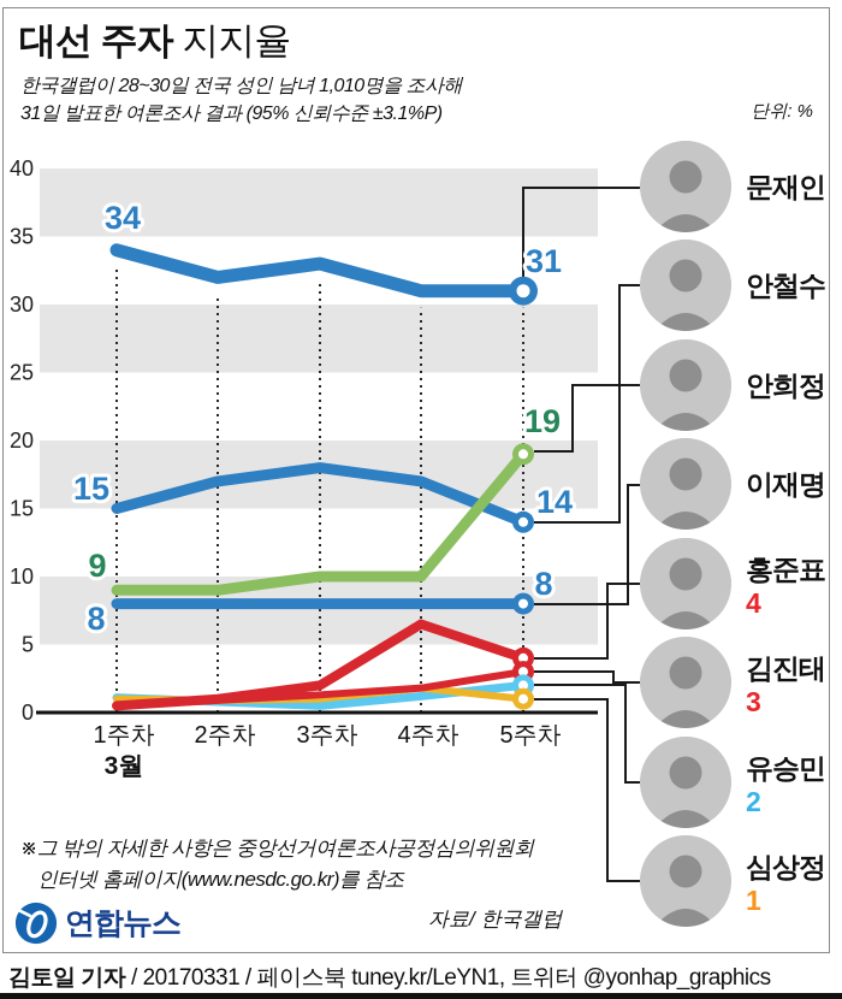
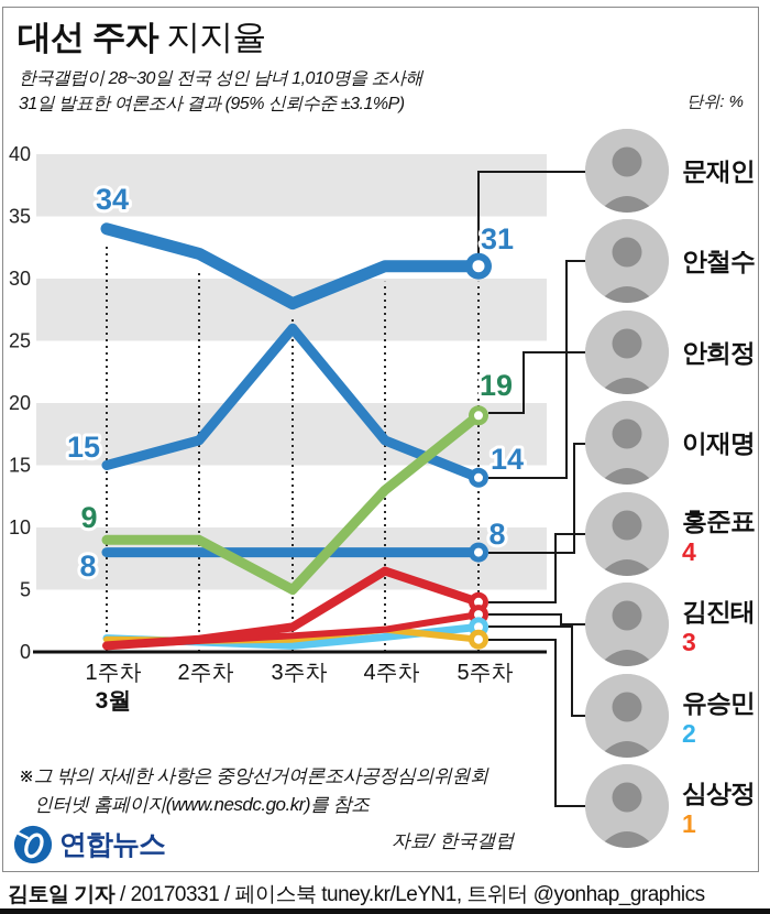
문재인/3주차: 33 -> 28
안철수/3주차: 18 -> 26
안희정/3주차: 10 -> 5
안희정/4주차: 10 -> 13
